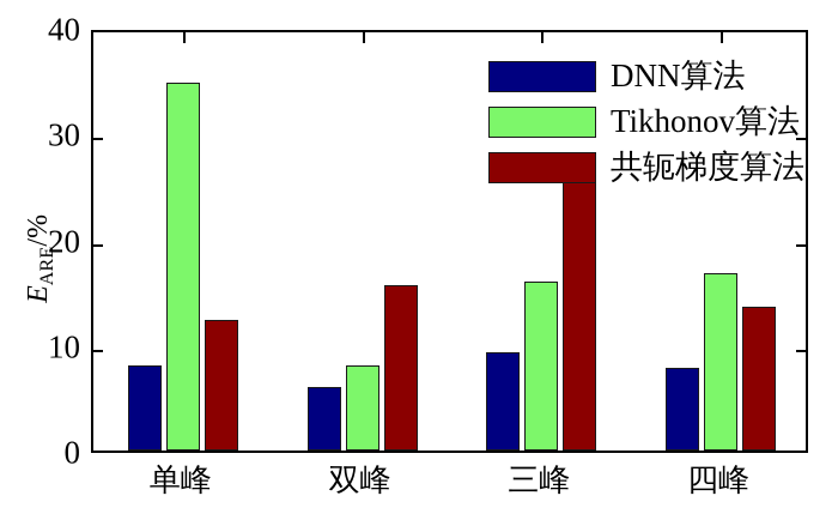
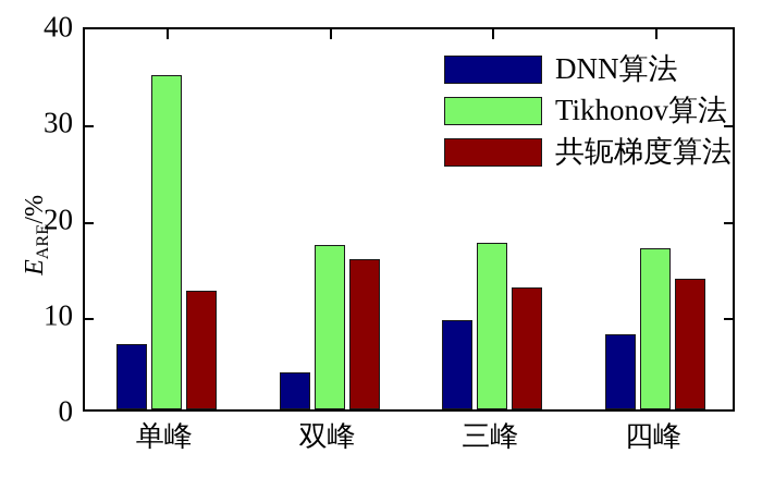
DNN算法/单峰: 8 -> 7
DNN算法/双峰: 6 -> 4
Tikhonov算法/双峰: 8 -> 17
Tikhonov算法/三峰: 16 -> 17
共轭梯度算法/三峰: 27 -> 13
